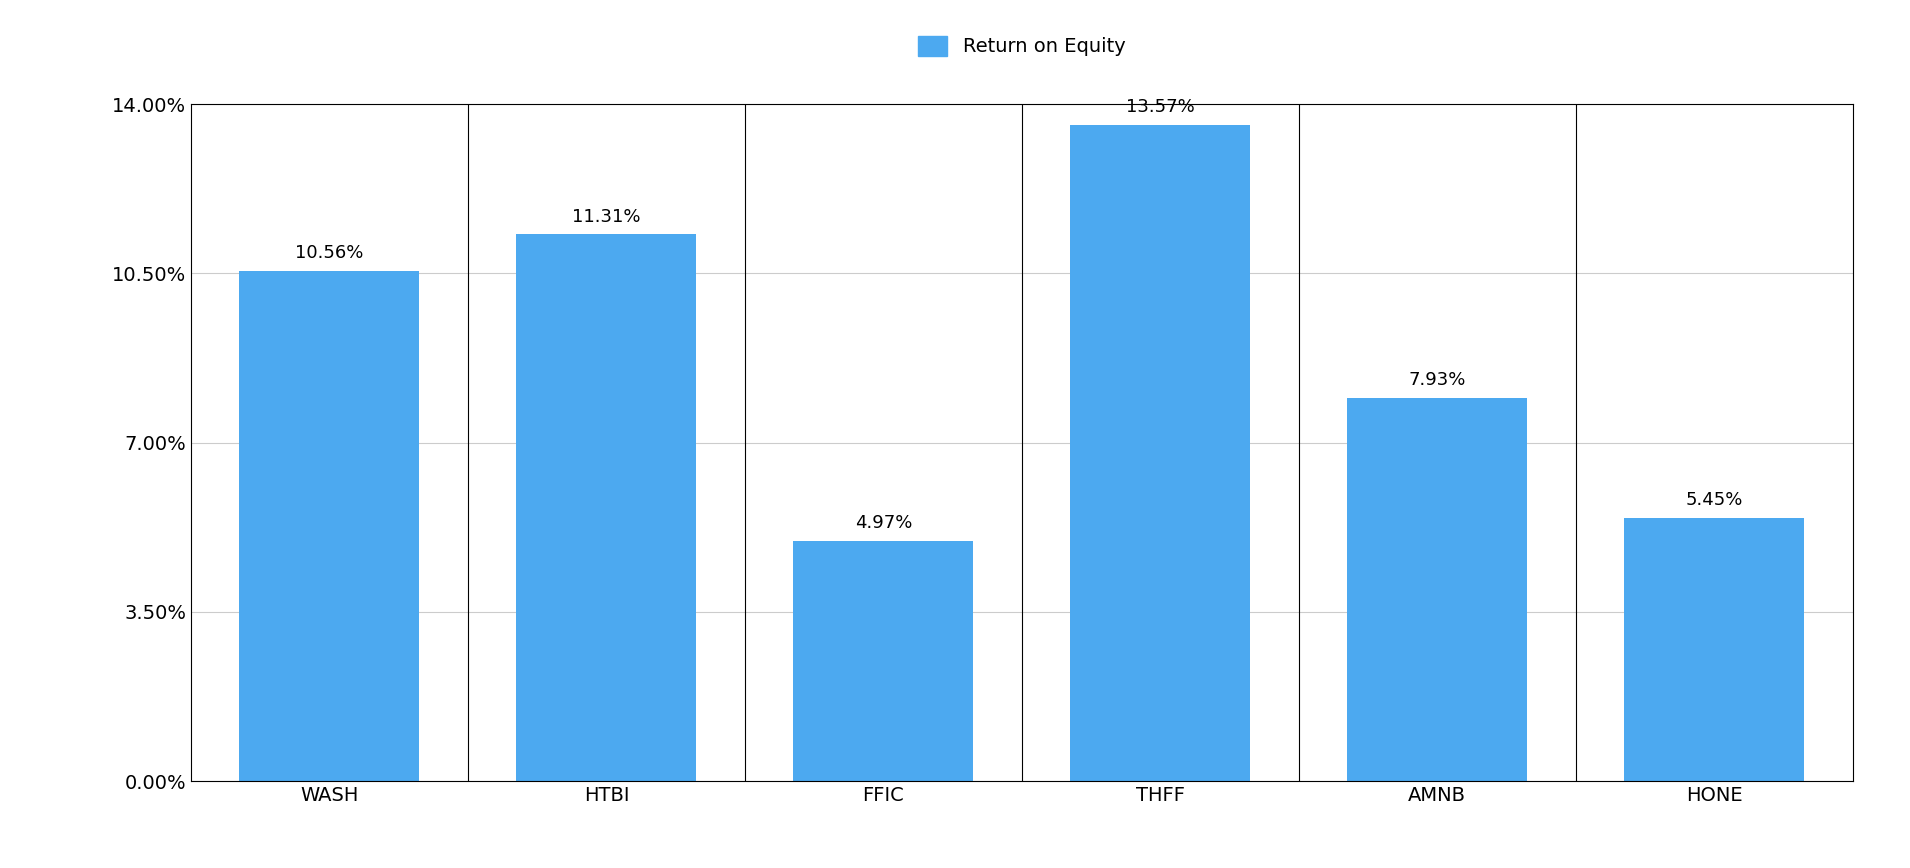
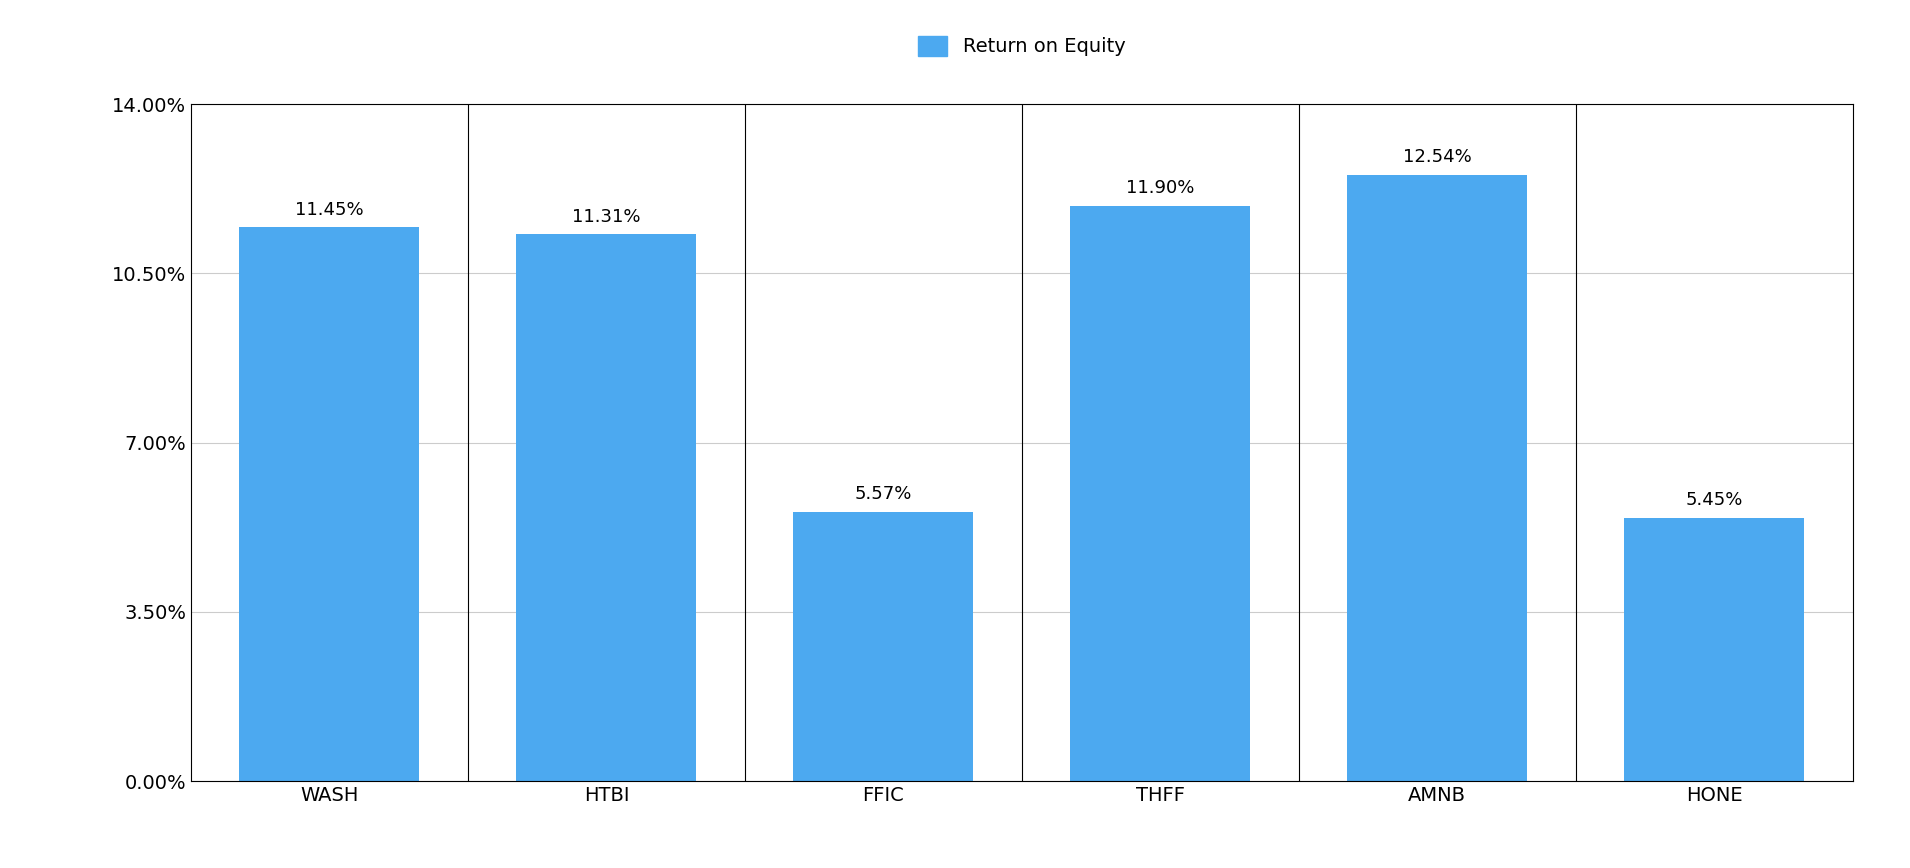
WASH: 10.56% -> 11.45%
FFIC: 4.97% -> 5.57%
THFF: 13.57% -> 11.90%
AMNB: 7.93% -> 12.54%
